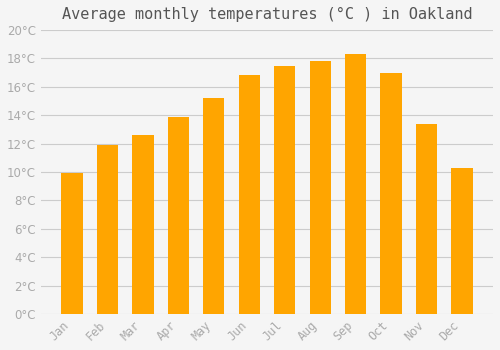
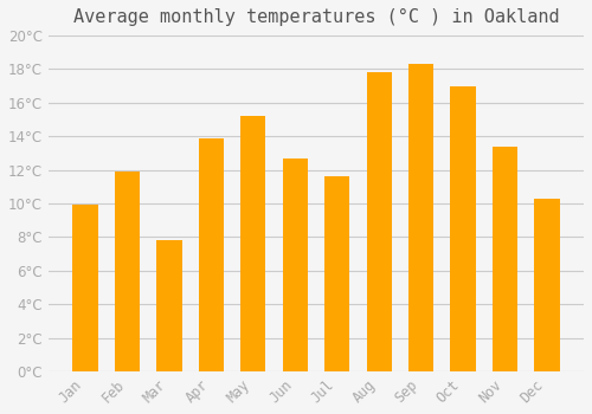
Mar: 12.6°C -> 7.8°C
Jun: 16.8°C -> 12.7°C
Jul: 17.5°C -> 11.6°C
